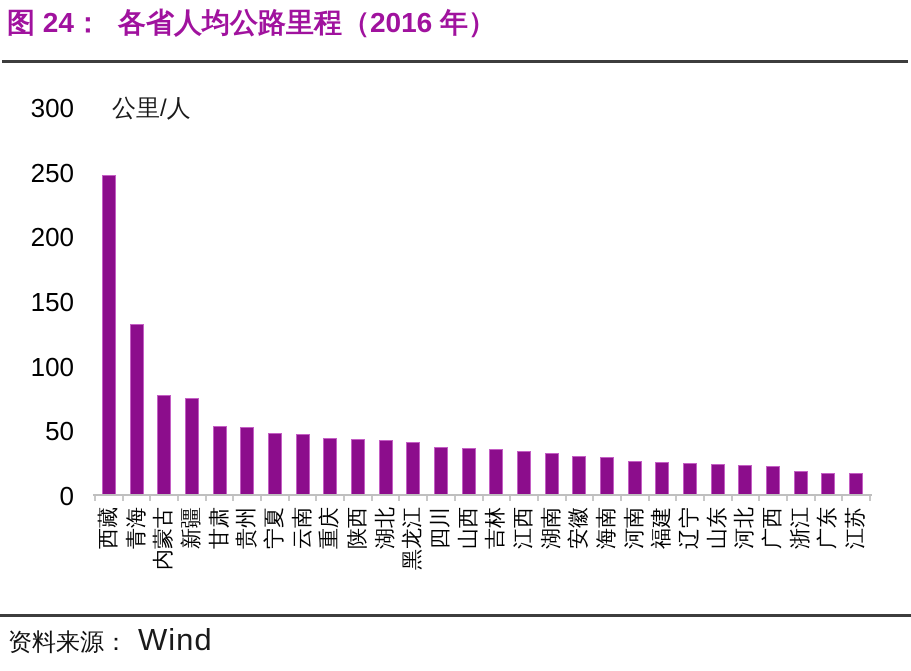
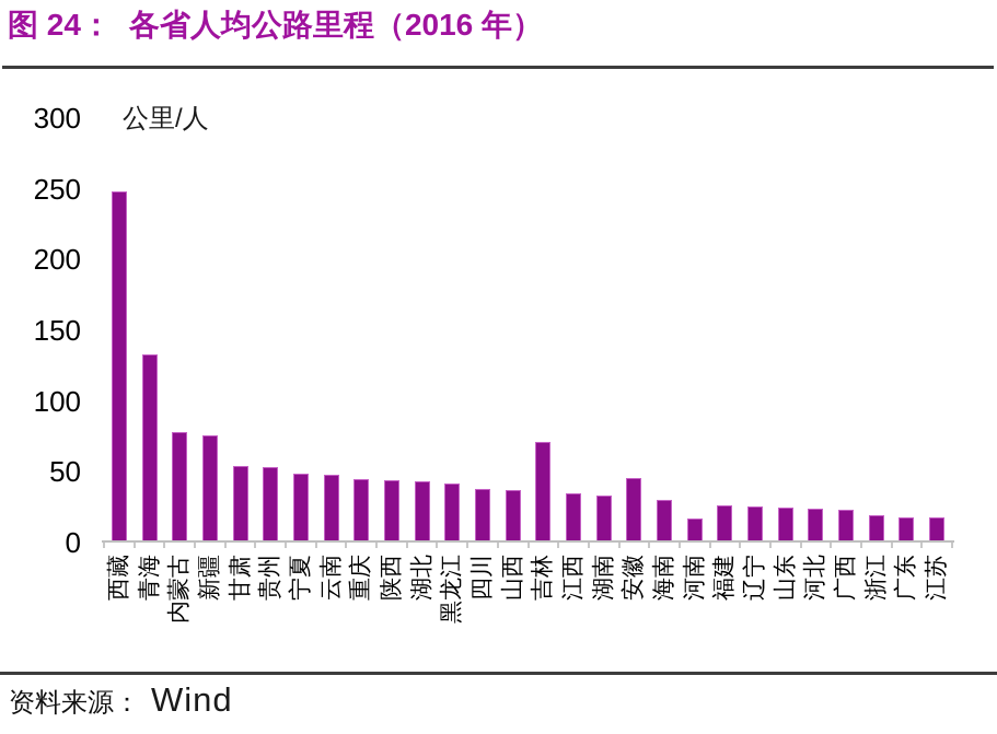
吉林: 36 -> 71
安徽: 31 -> 46
河南: 27 -> 17
